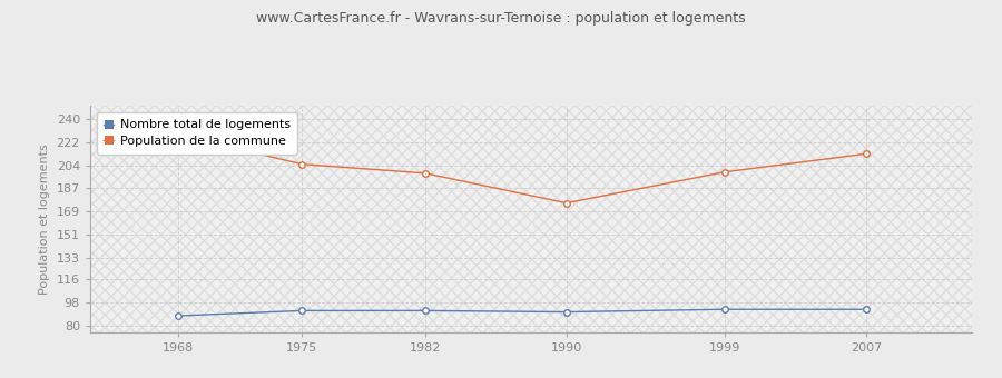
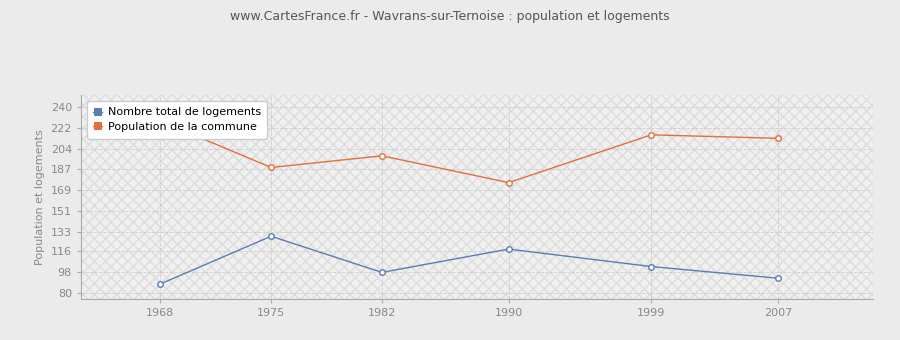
Nombre total de logements/1975: 92 -> 129
Population de la commune/1975: 205 -> 188
Nombre total de logements/1982: 92 -> 98
Nombre total de logements/1990: 91 -> 118
Nombre total de logements/1999: 93 -> 103
Population de la commune/1999: 199 -> 216
